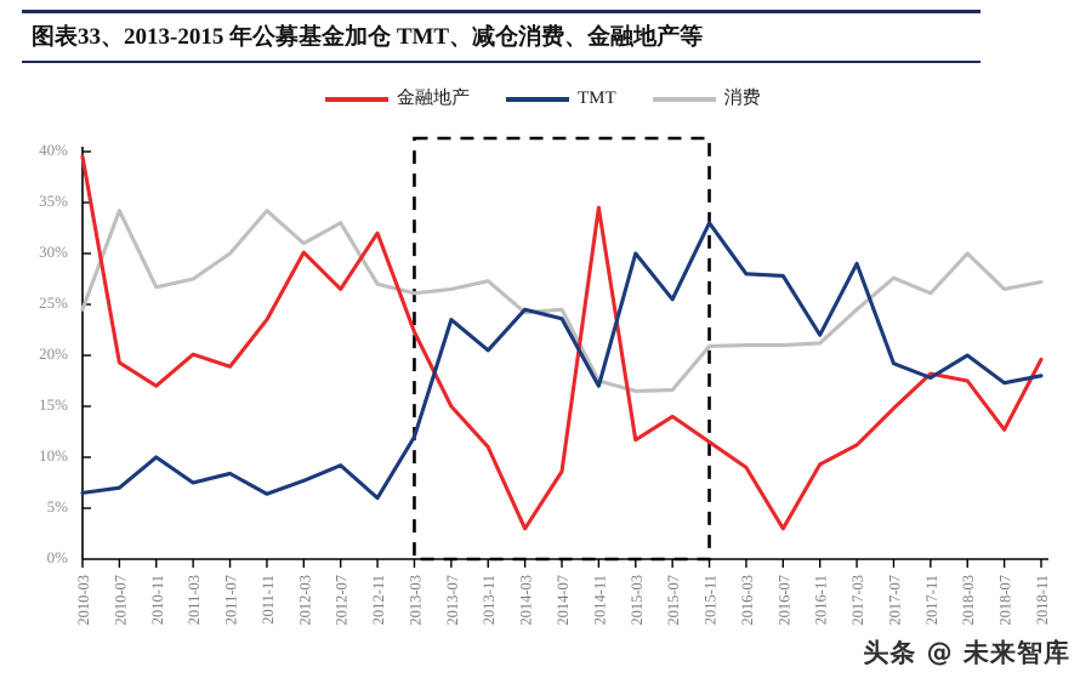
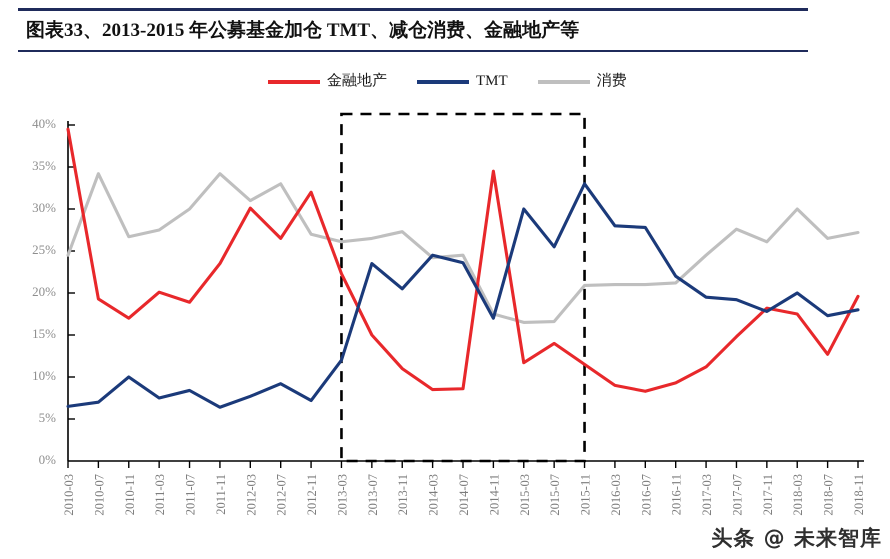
TMT/2012-11: 6% -> 7%
金融地产/2014-03: 3% -> 8%
金融地产/2016-07: 3% -> 8%
TMT/2017-03: 29% -> 20%
